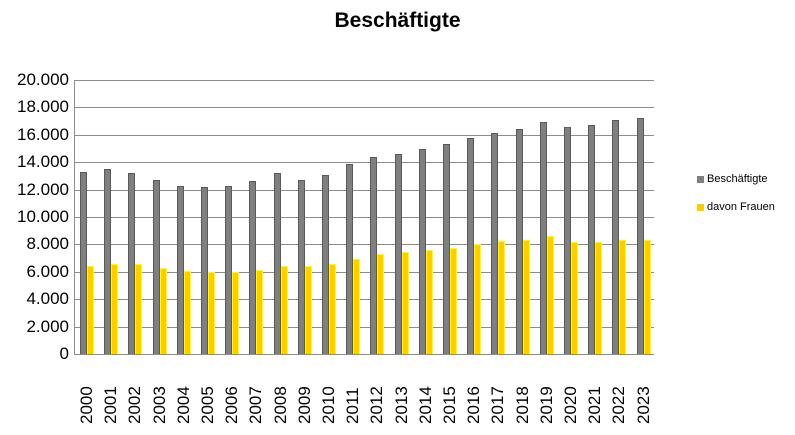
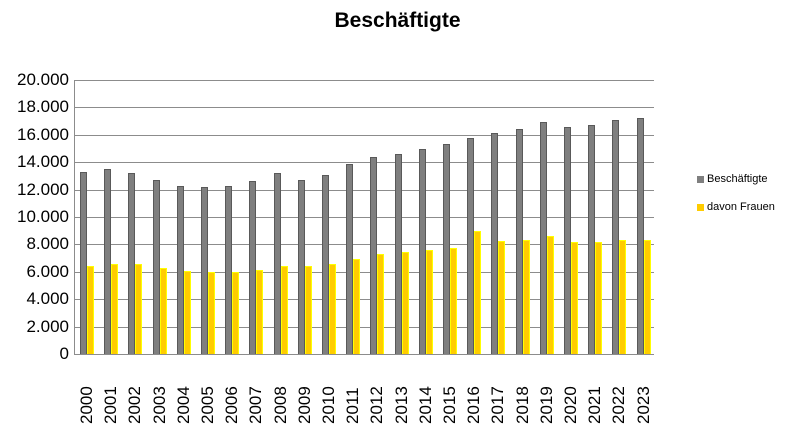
davon Frauen/2016: 8000 -> 9000
